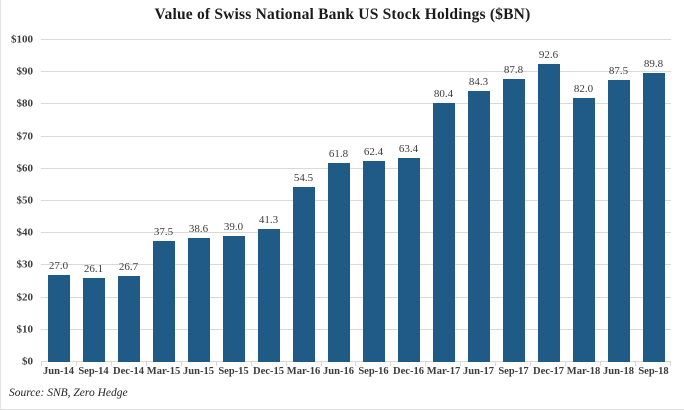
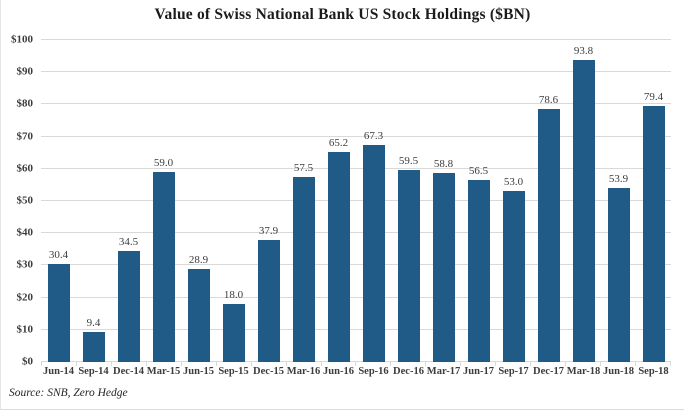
Jun-14: 27.0 -> 30.4
Sep-14: 26.1 -> 9.4
Dec-14: 26.7 -> 34.5
Mar-15: 37.5 -> 59.0
Jun-15: 38.6 -> 28.9
Sep-15: 39.0 -> 18.0
Dec-15: 41.3 -> 37.9
Mar-16: 54.5 -> 57.5
Jun-16: 61.8 -> 65.2
Sep-16: 62.4 -> 67.3
Dec-16: 63.4 -> 59.5
Mar-17: 80.4 -> 58.8
Jun-17: 84.3 -> 56.5
Sep-17: 87.8 -> 53.0
Dec-17: 92.6 -> 78.6
Mar-18: 82.0 -> 93.8
Jun-18: 87.5 -> 53.9
Sep-18: 89.8 -> 79.4
